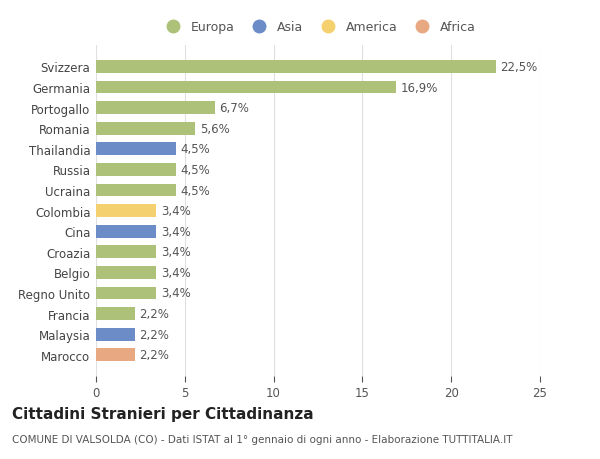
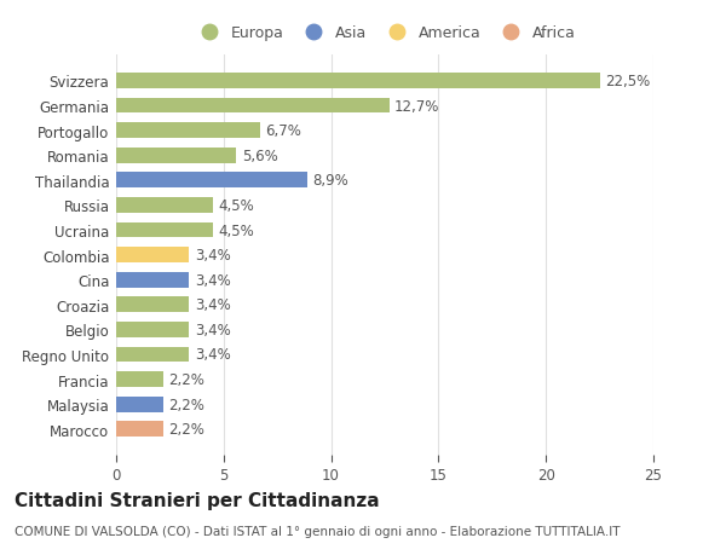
Germania: 16,9% -> 12,7%
Thailandia: 4,5% -> 8,9%
